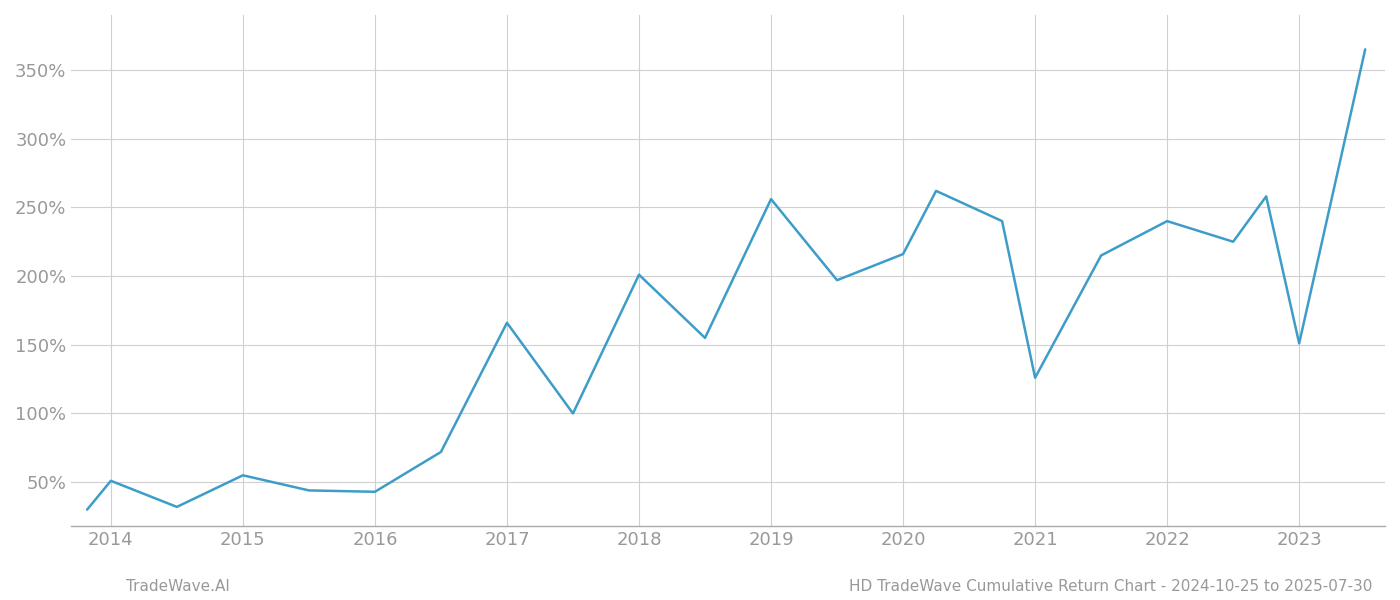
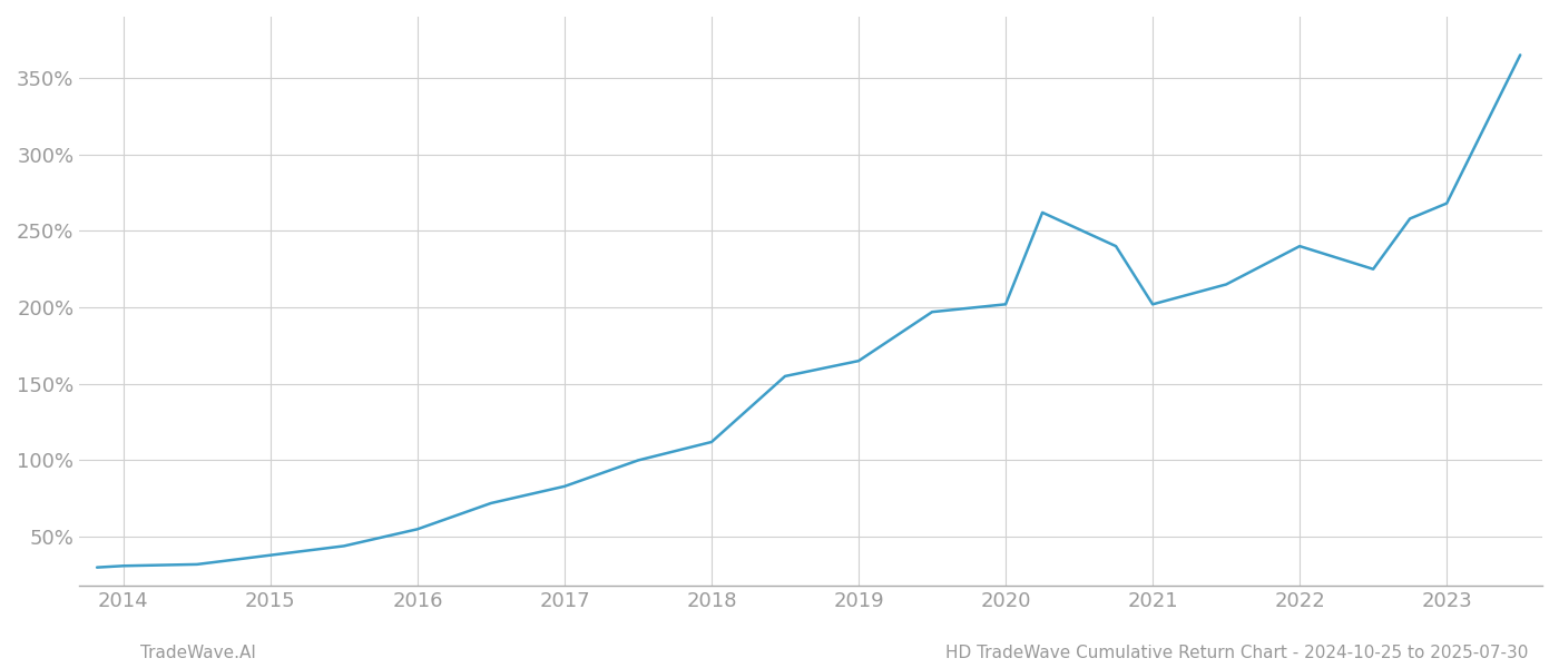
2014: 51% -> 31%
2015: 55% -> 38%
2016: 43% -> 55%
2017: 166% -> 83%
2018: 201% -> 112%
2019: 256% -> 165%
2020: 216% -> 202%
2021: 126% -> 202%
2023: 151% -> 268%
